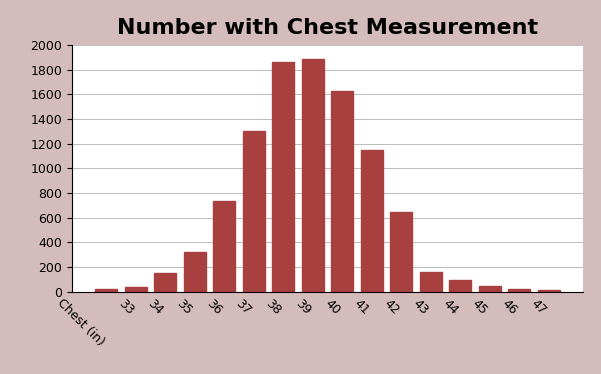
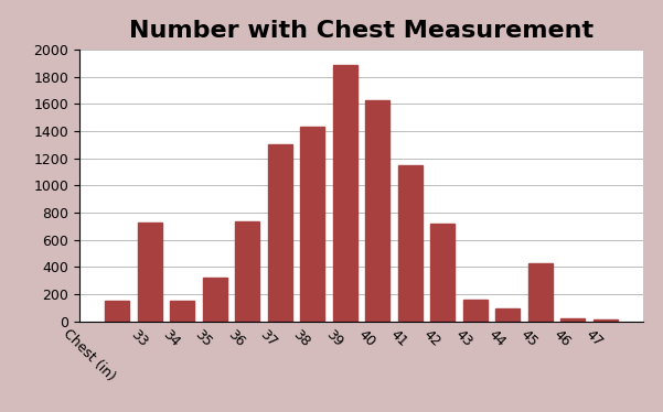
Chest (in): 20 -> 150
33: 40 -> 730
38: 1860 -> 1430
42: 640 -> 720
45: 50 -> 430
